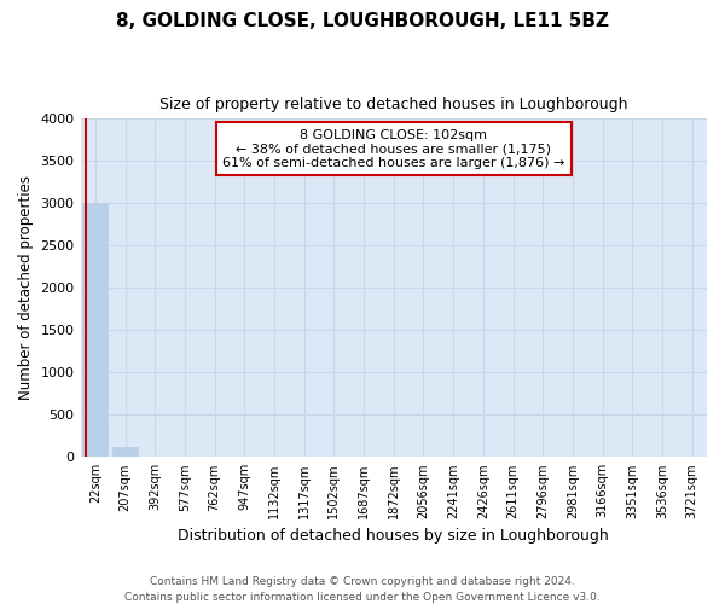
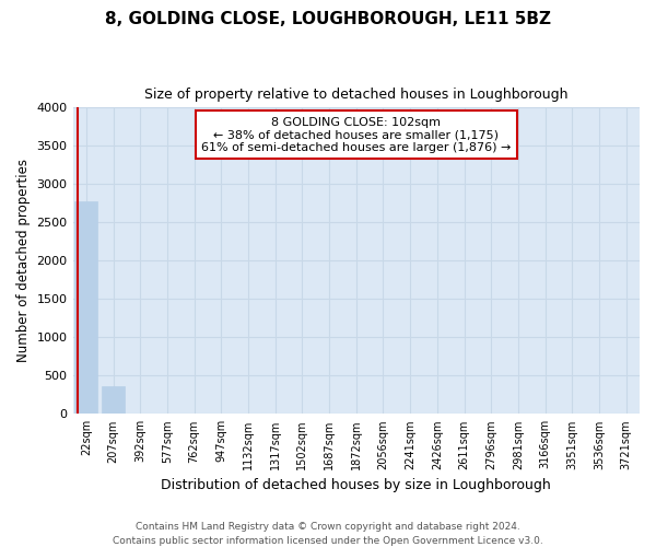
22sqm: 3000 -> 2780
207sqm: 120 -> 360
